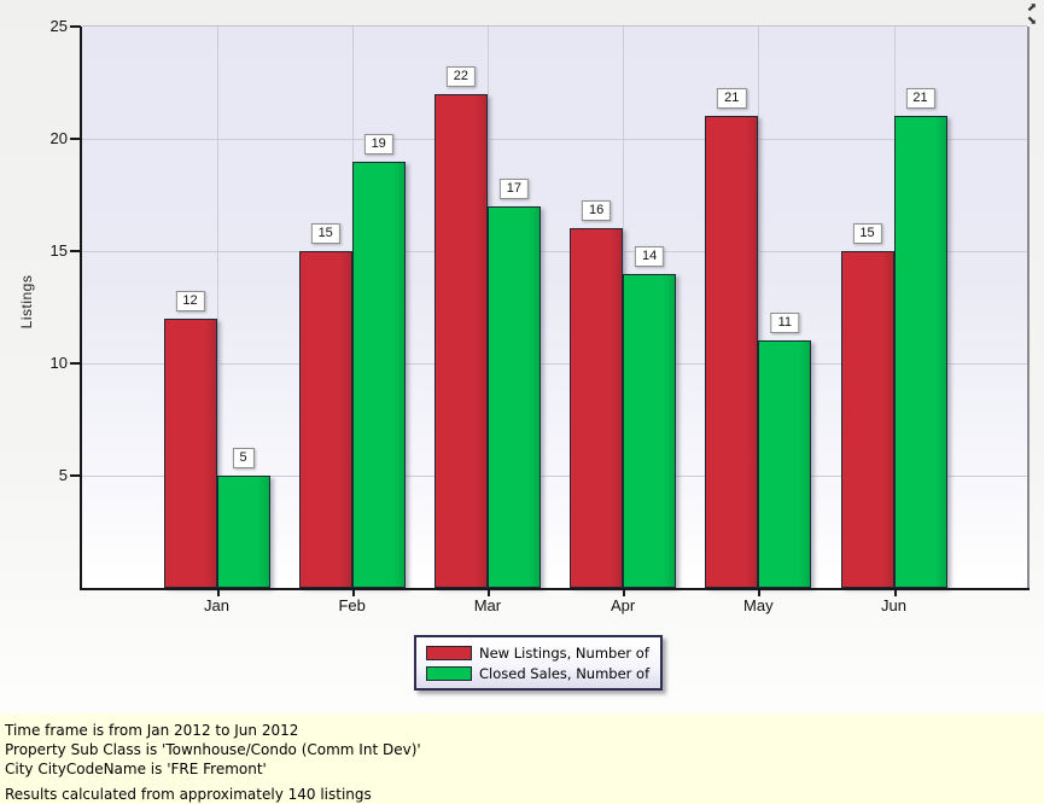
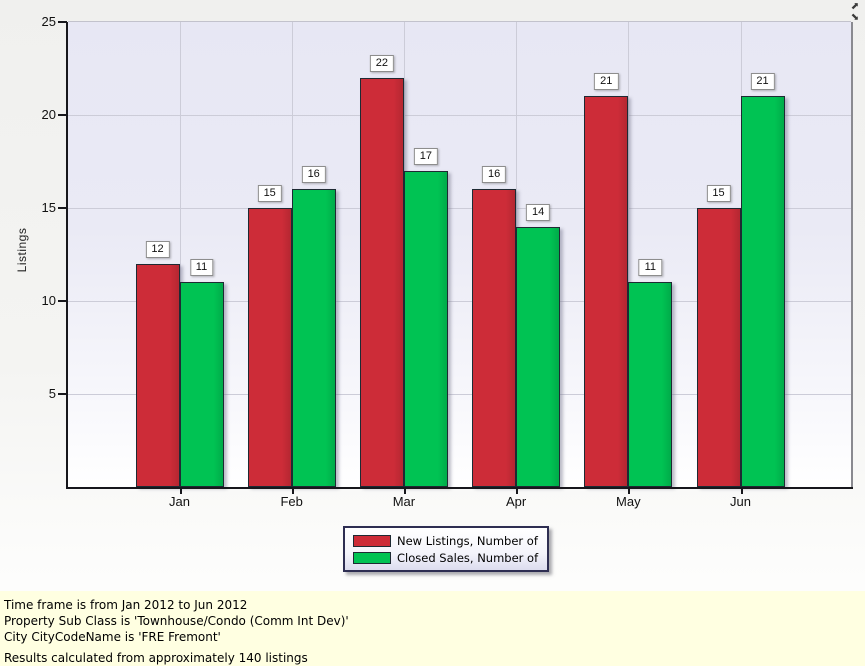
Closed Sales, Number of/Jan: 5 -> 11
Closed Sales, Number of/Feb: 19 -> 16
